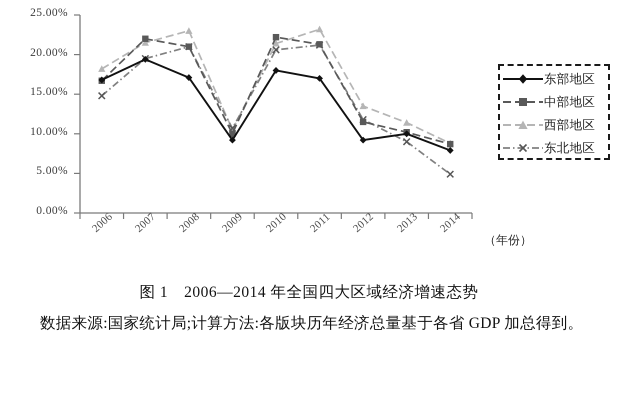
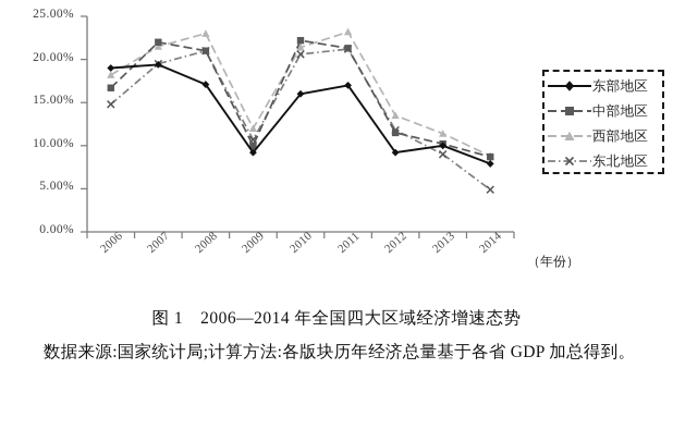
东部地区/2006: 17% -> 19%
西部地区/2009: 10% -> 12%
东部地区/2010: 18% -> 16%
